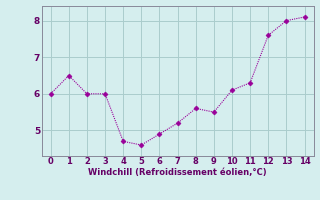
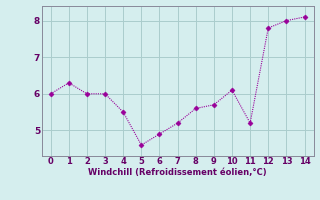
1: 6.5 -> 6.3
4: 4.7 -> 5.5
9: 5.5 -> 5.7
11: 6.3 -> 5.2
12: 7.6 -> 7.8
